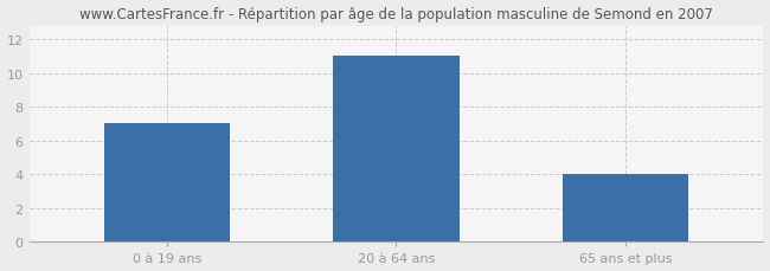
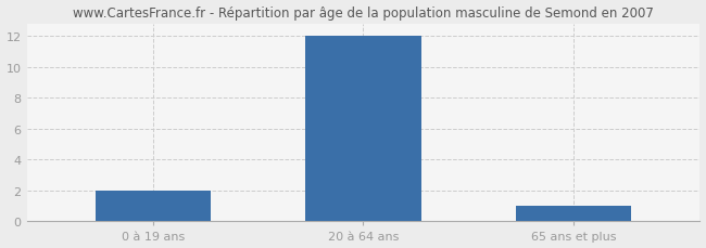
0 à 19 ans: 7 -> 2
20 à 64 ans: 11 -> 12
65 ans et plus: 4 -> 1
